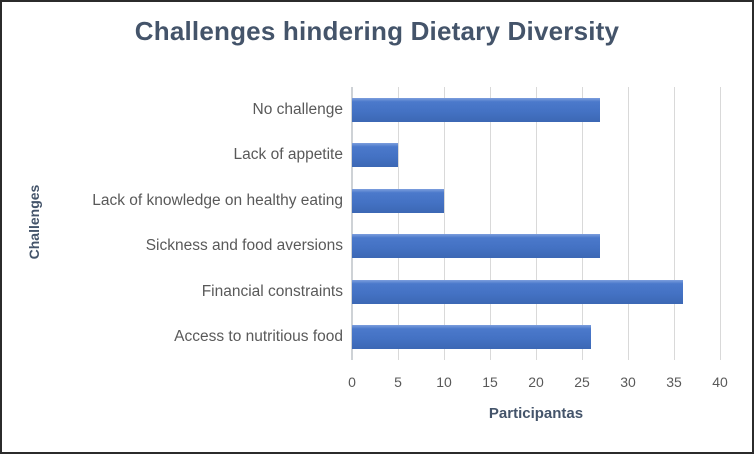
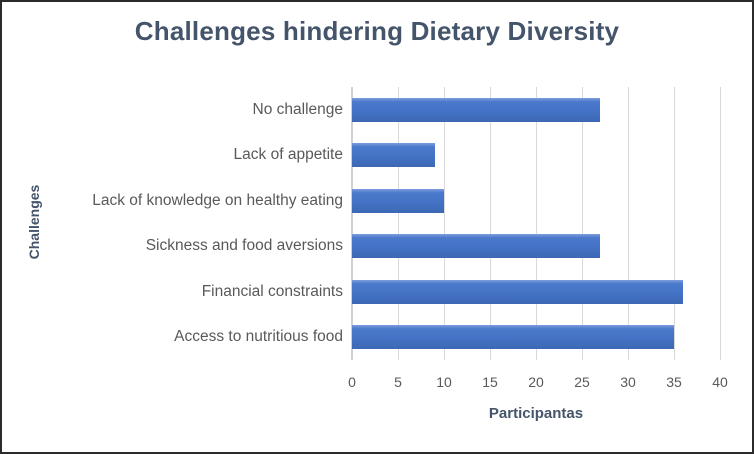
Lack of appetite: 5 -> 9
Access to nutritious food: 26 -> 35
